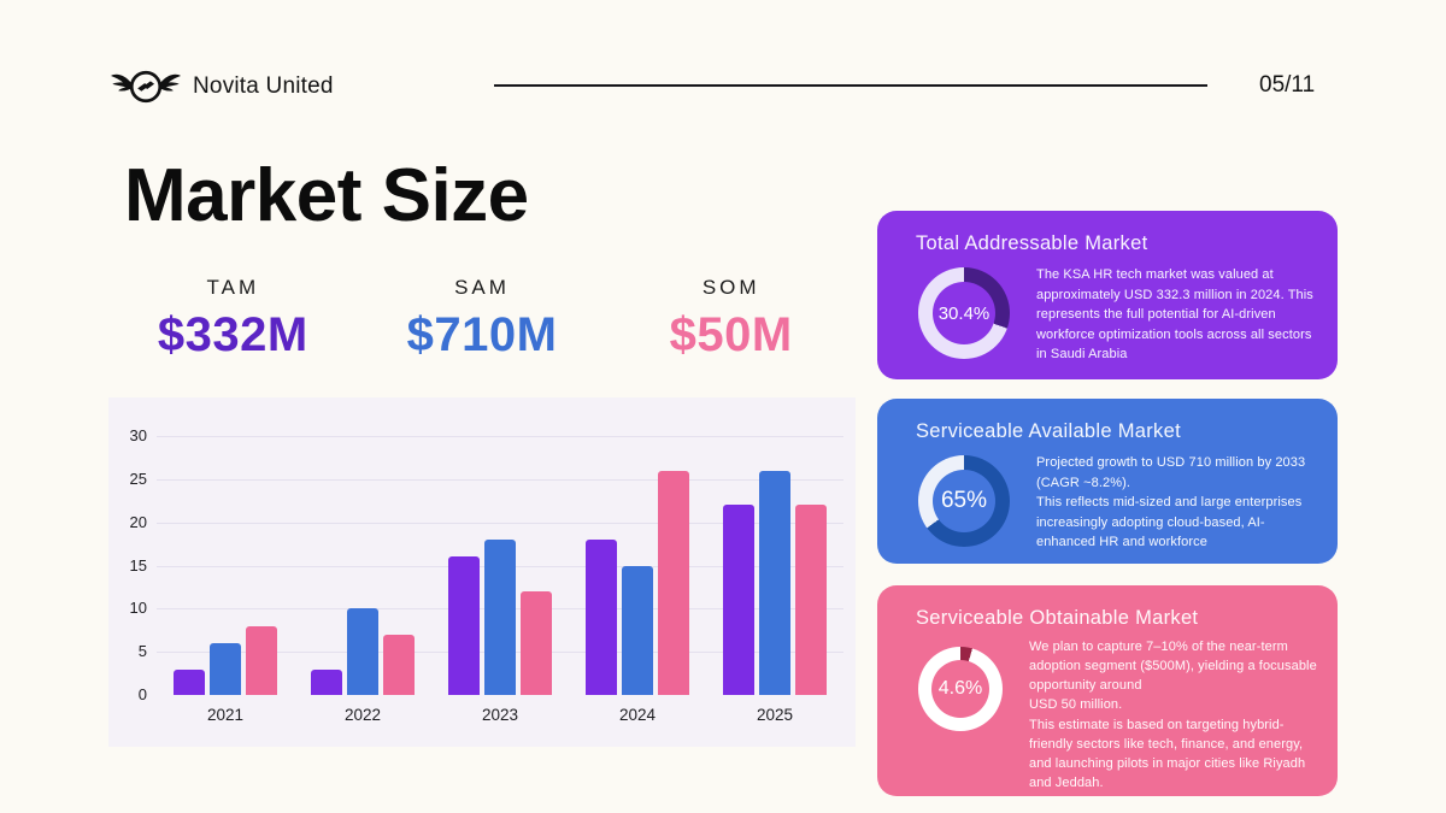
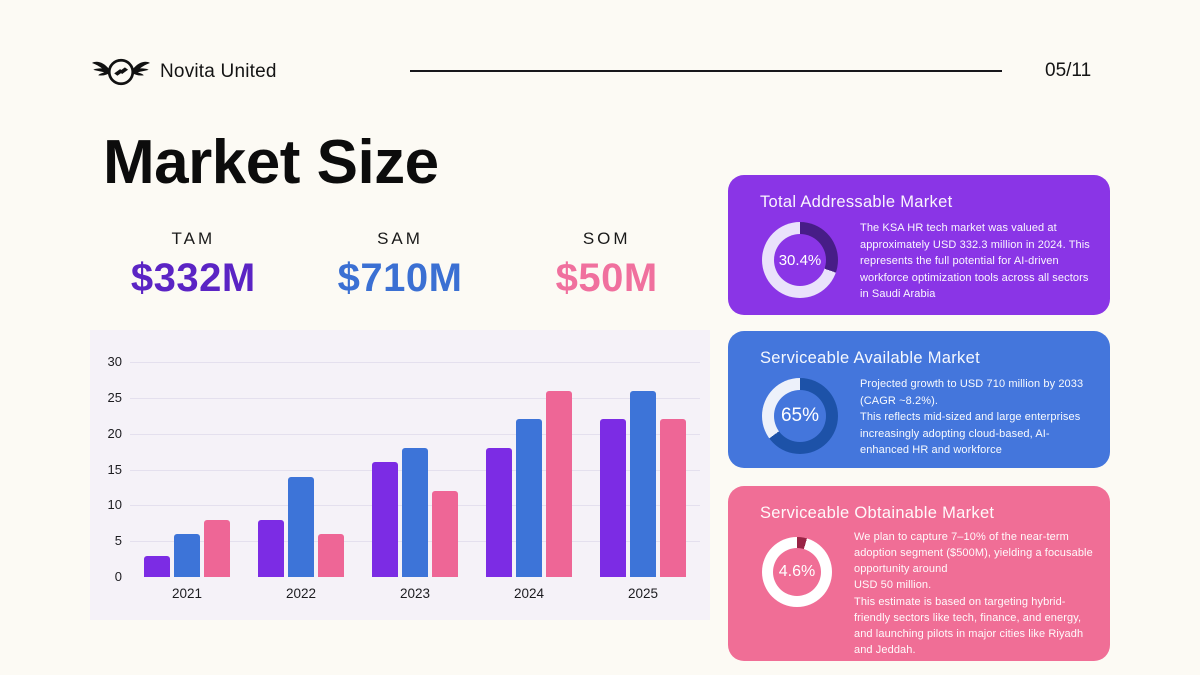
TAM/2022: 3 -> 8
SAM/2022: 10 -> 14
SOM/2022: 7 -> 6
SAM/2024: 15 -> 22
